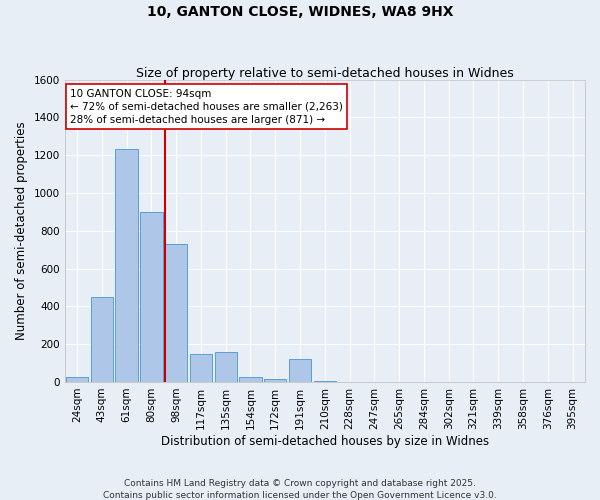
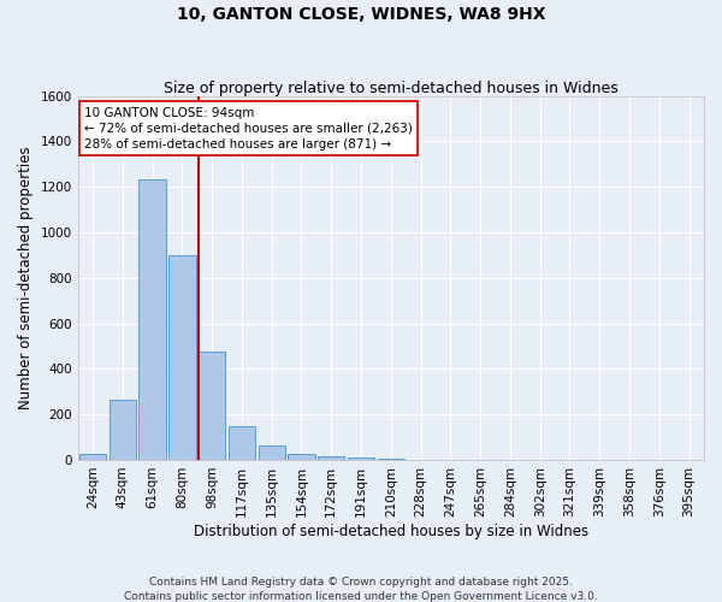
43sqm: 450 -> 260
98sqm: 730 -> 480
135sqm: 160 -> 60
191sqm: 120 -> 10
